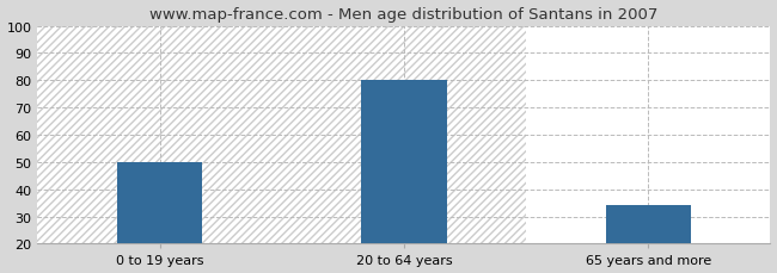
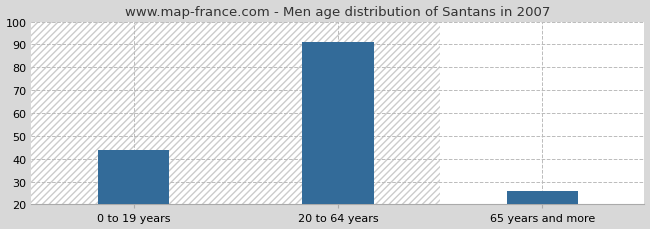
0 to 19 years: 50 -> 44
20 to 64 years: 80 -> 91
65 years and more: 34 -> 26
